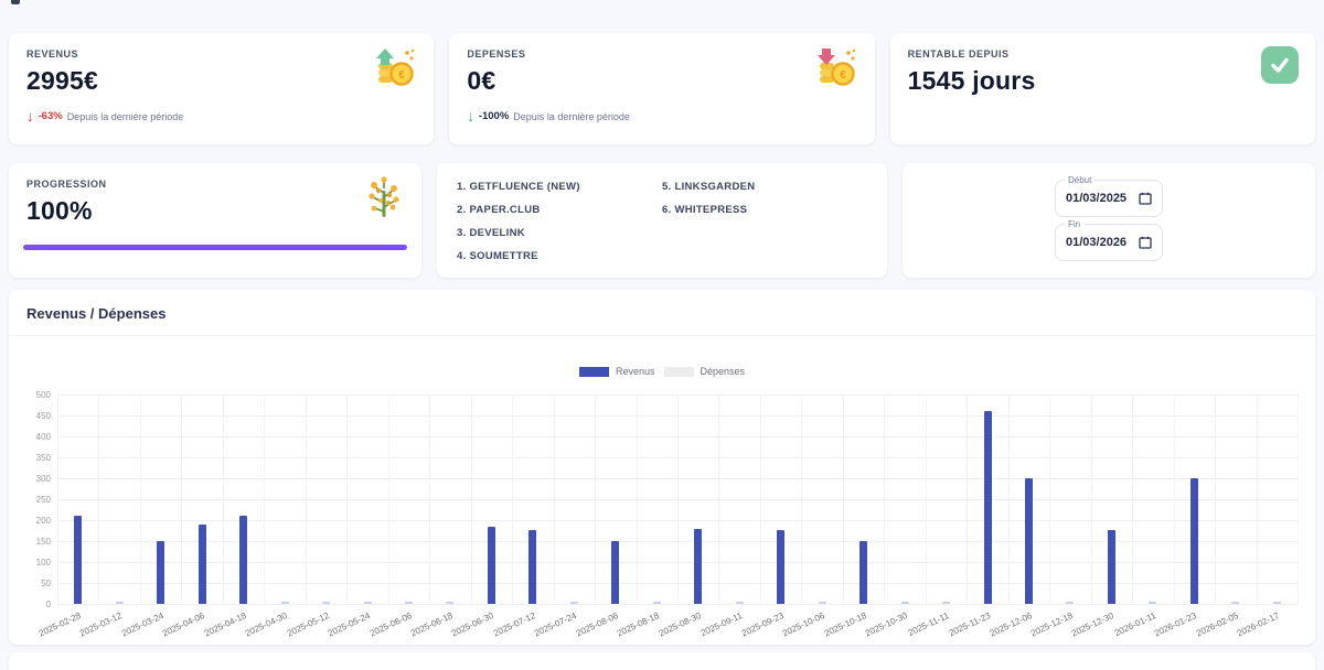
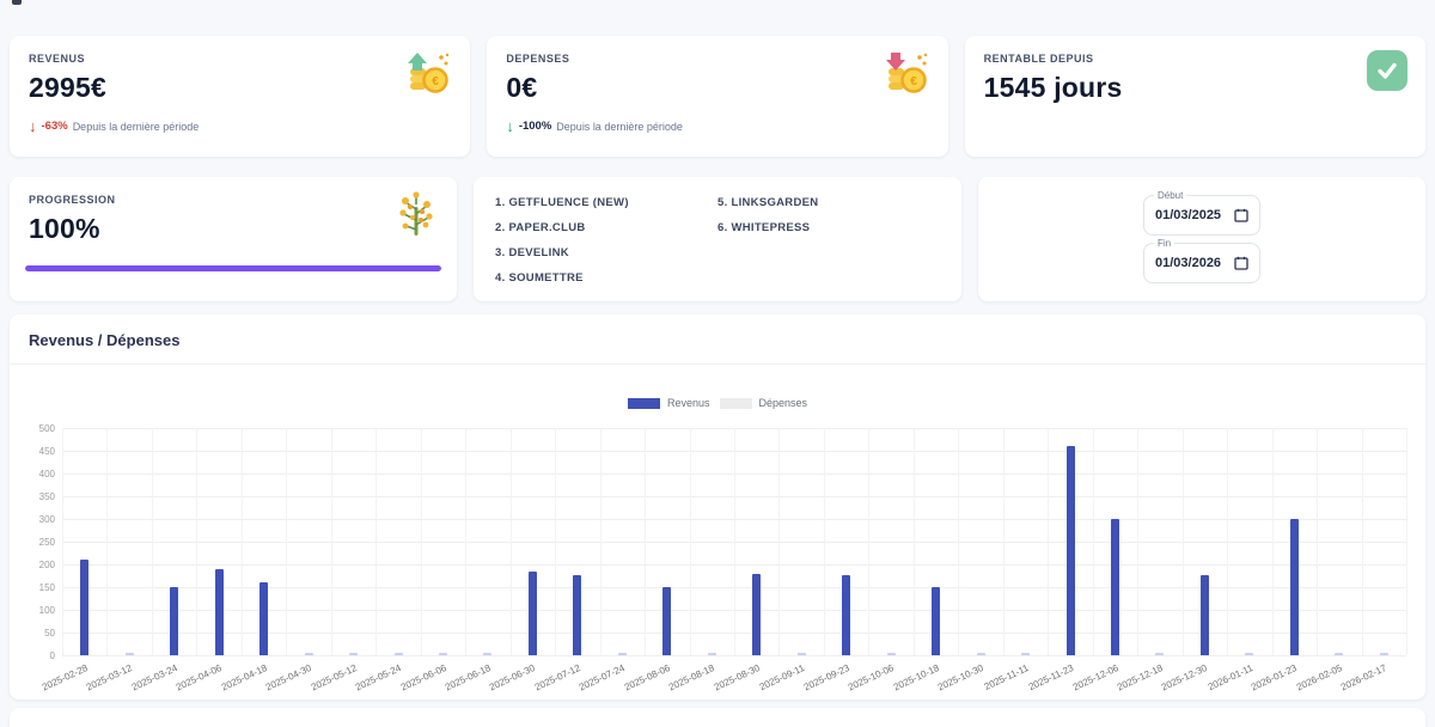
Revenus/2025-04-18: 210 -> 160
